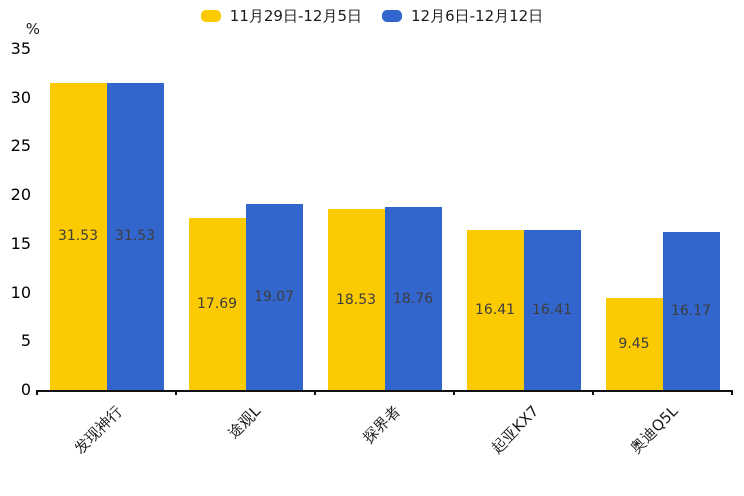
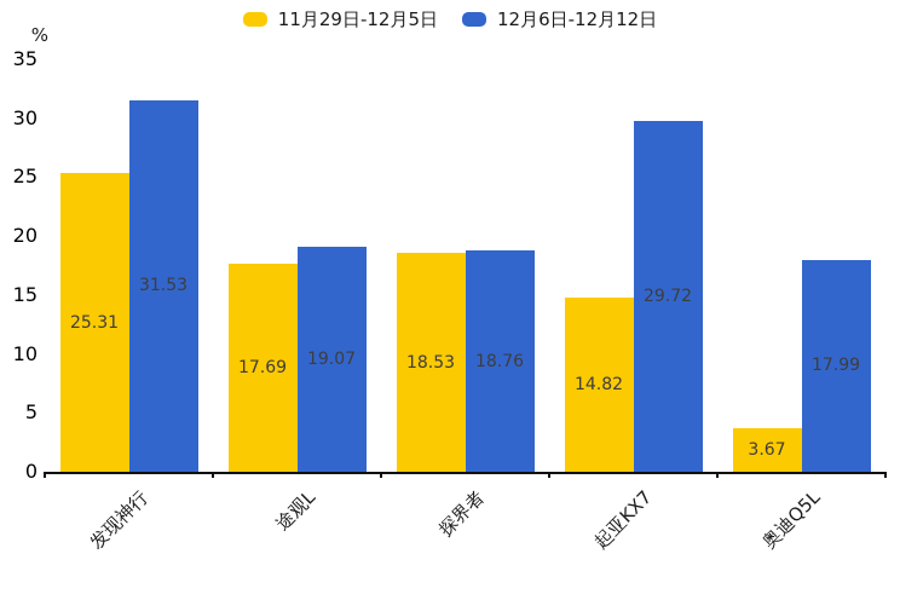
11月29日-12月5日/发现神行: 31.53 -> 25.31
11月29日-12月5日/起亚KX7: 16.41 -> 14.82
12月6日-12月12日/起亚KX7: 16.41 -> 29.72
11月29日-12月5日/奥迪Q5L: 9.45 -> 3.67
12月6日-12月12日/奥迪Q5L: 16.17 -> 17.99
